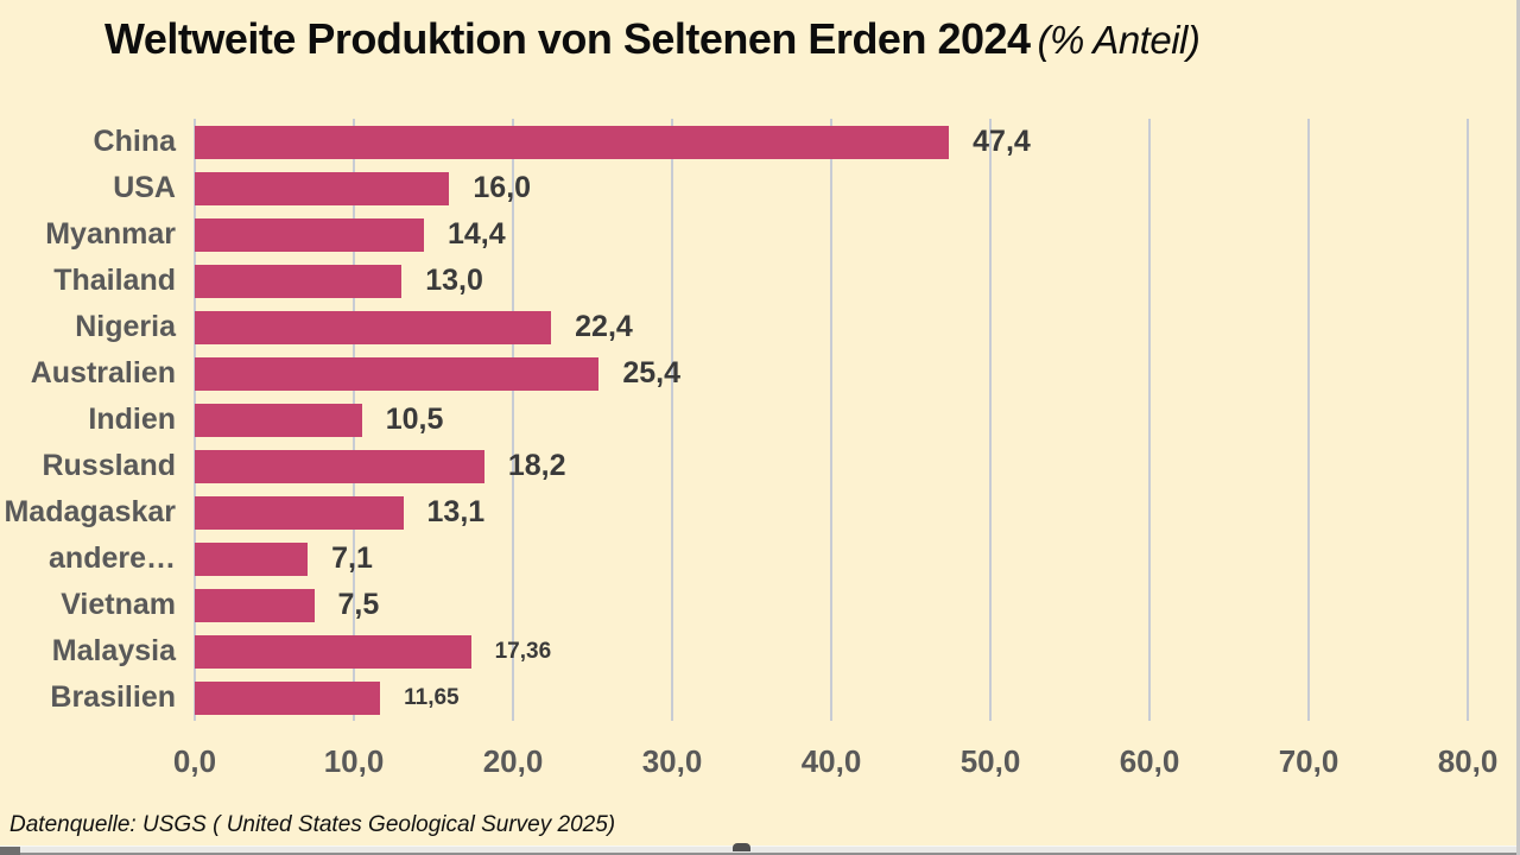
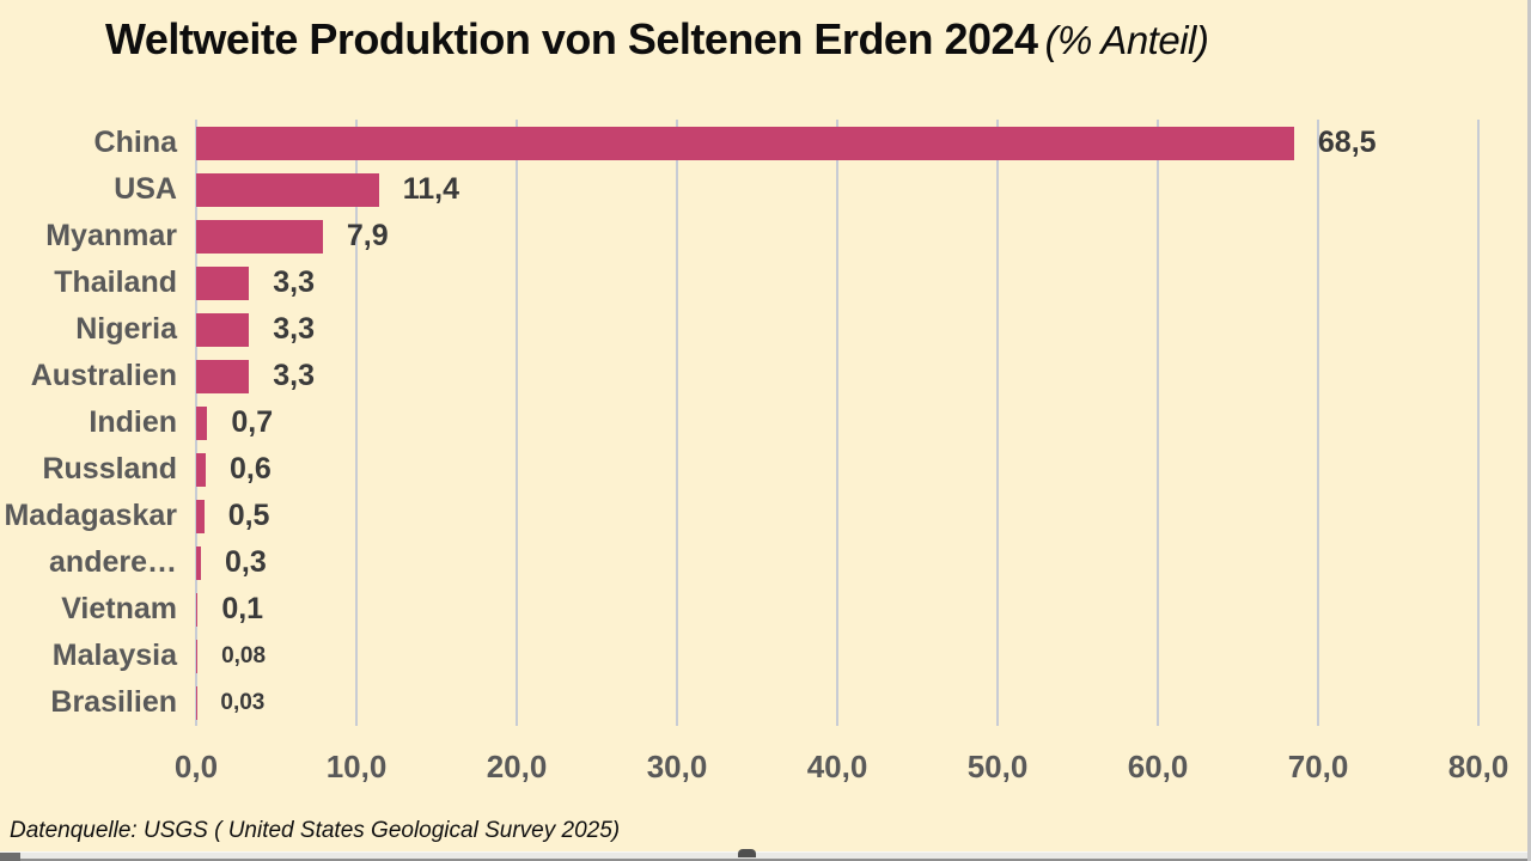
China: 47,4 -> 68,5
USA: 16,0 -> 11,4
Myanmar: 14,4 -> 7,9
Thailand: 13,0 -> 3,3
Nigeria: 22,4 -> 3,3
Australien: 25,4 -> 3,3
Indien: 10,5 -> 0,7
Russland: 18,2 -> 0,6
Madagaskar: 13,1 -> 0,5
andere…: 7,1 -> 0,3
Vietnam: 7,5 -> 0,1
Malaysia: 17,36 -> 0,08
Brasilien: 11,65 -> 0,03
